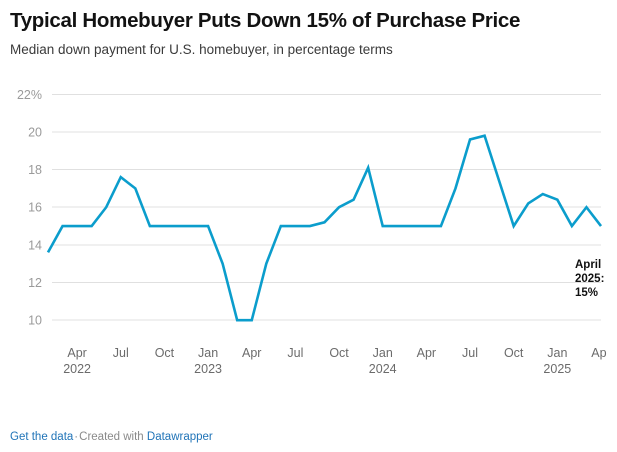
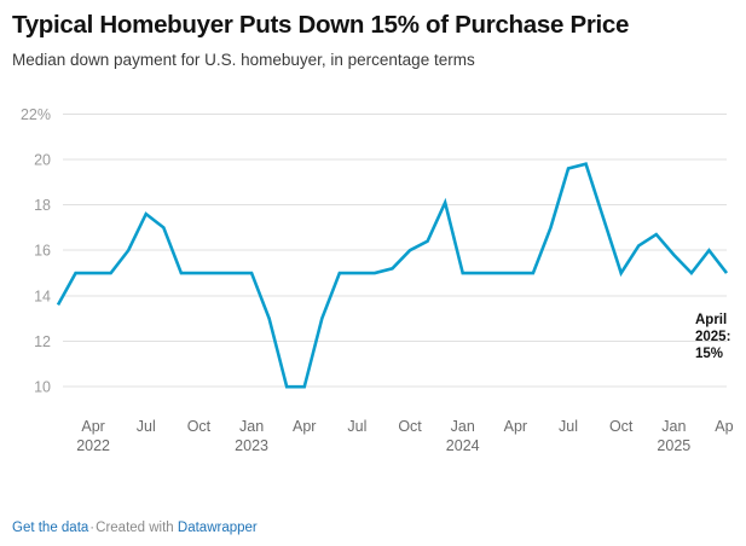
Jan 2025: 16.4% -> 15.8%
